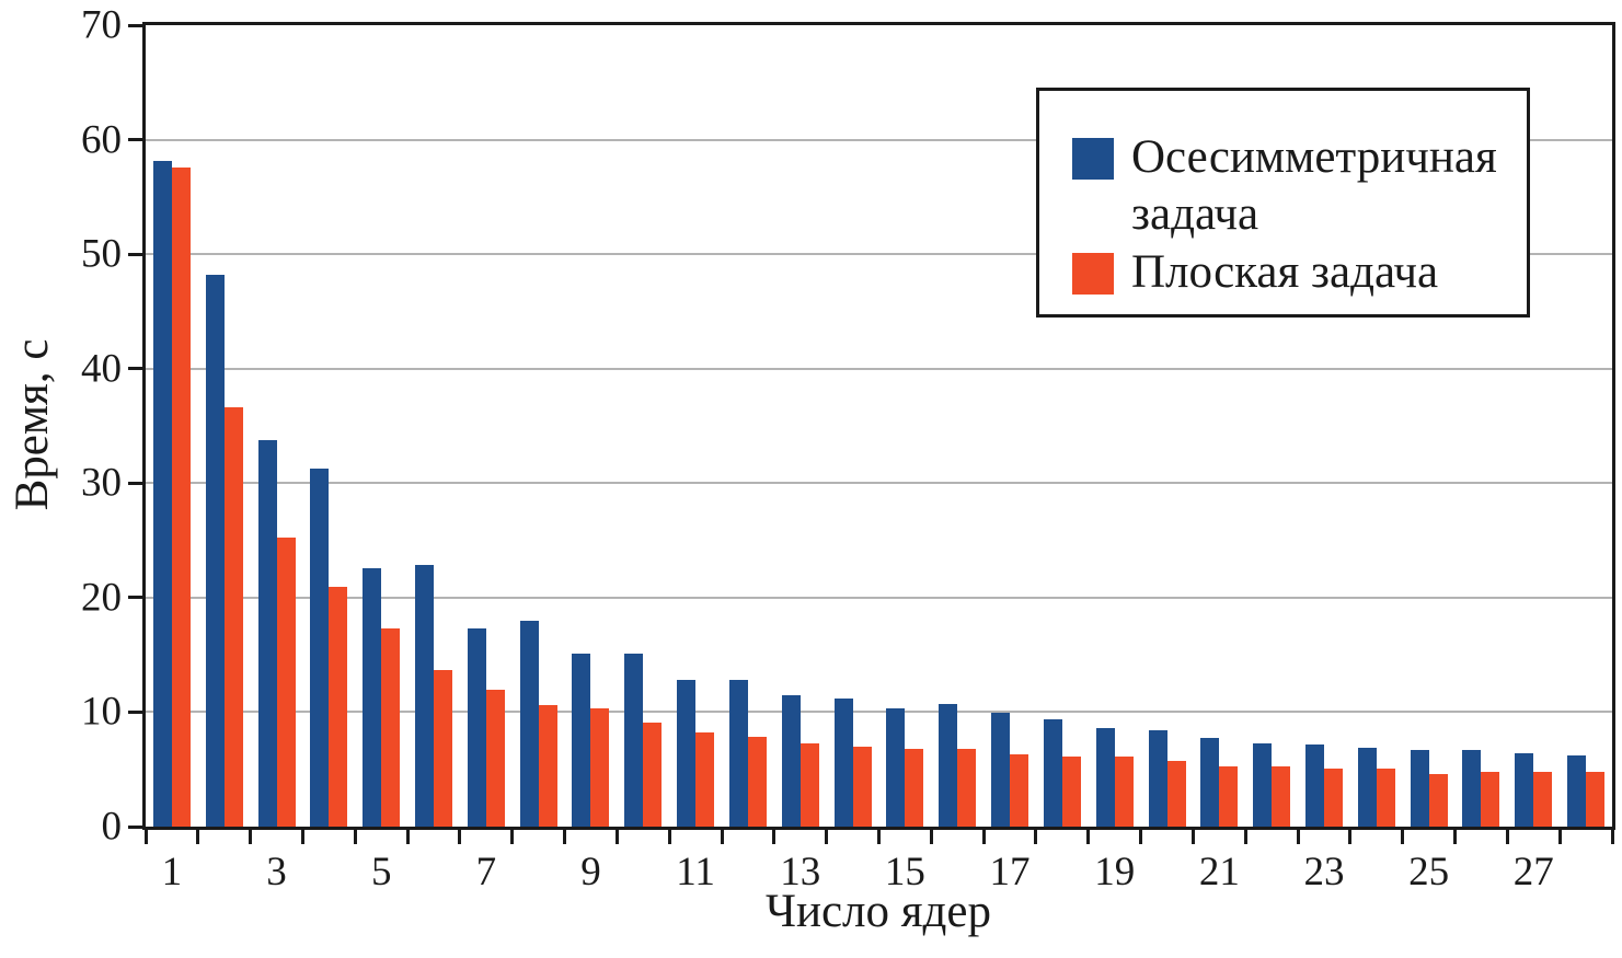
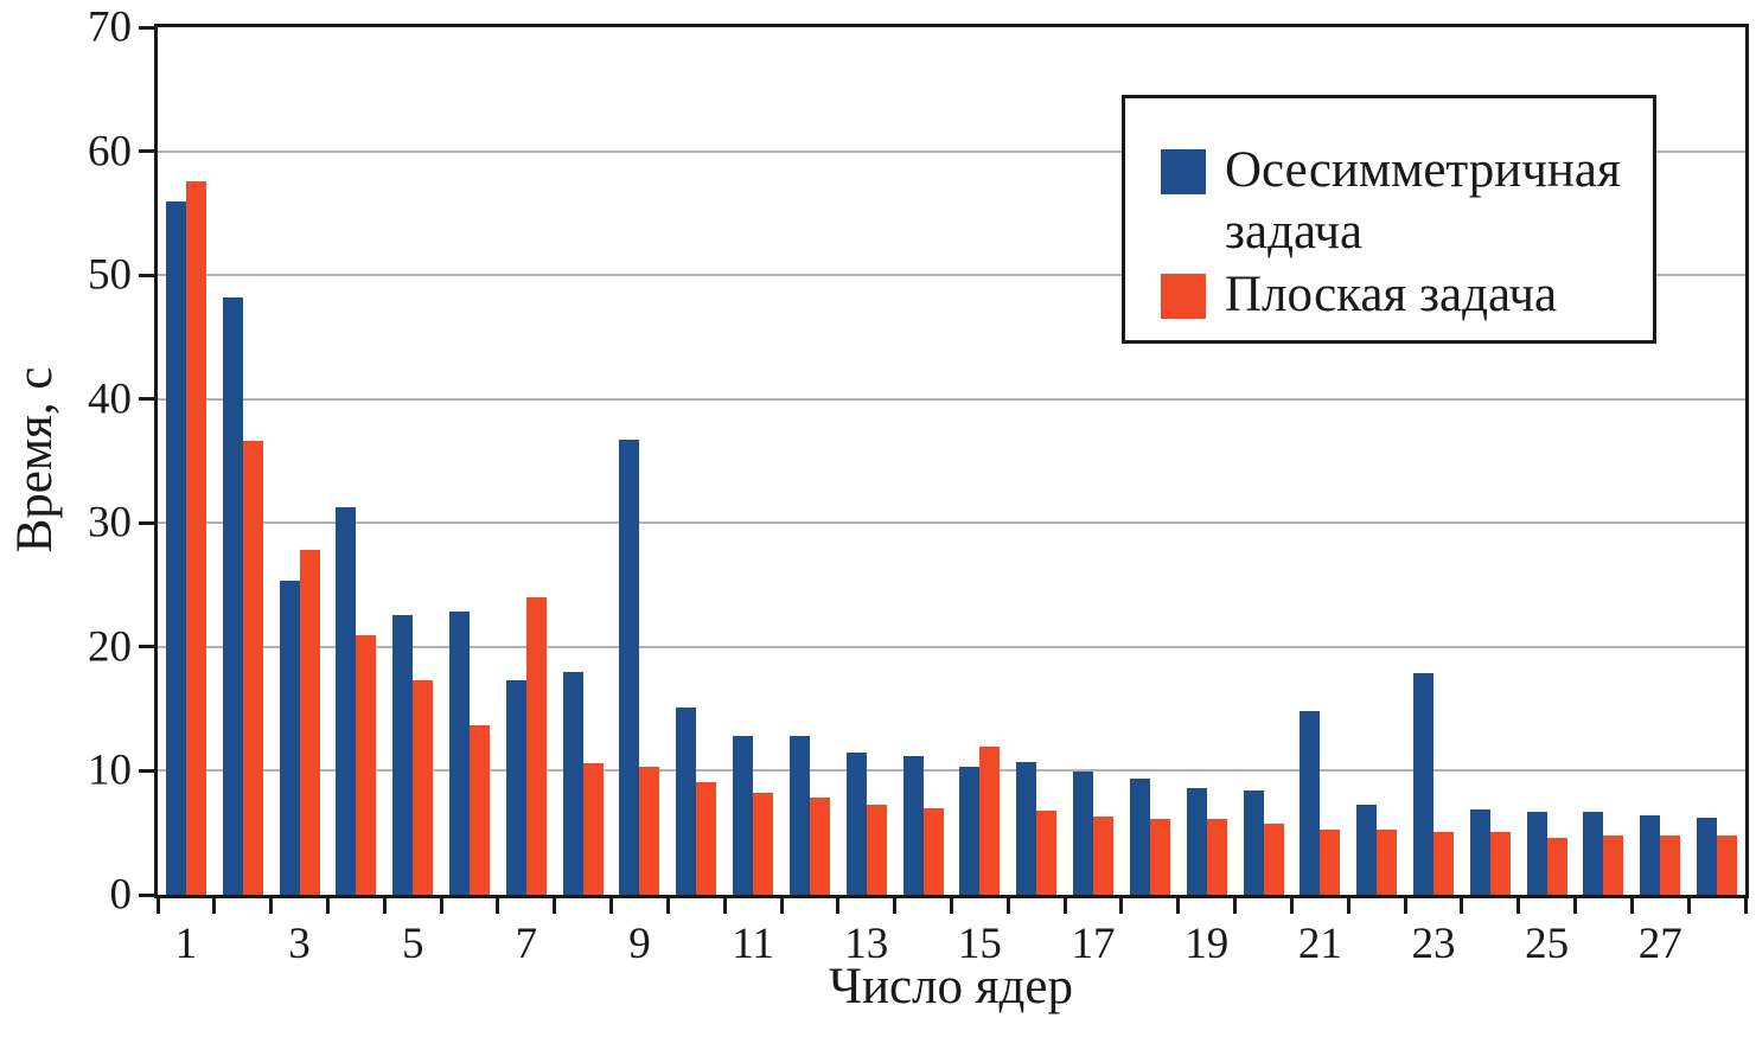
Осесимметричная задача/1: 58.1 -> 55.9
Осесимметричная задача/3: 33.8 -> 25.3
Плоская задача/3: 25.2 -> 27.8
Плоская задача/7: 12.0 -> 24.0
Осесимметричная задача/9: 15.1 -> 36.7
Плоская задача/15: 6.8 -> 12.0
Осесимметричная задача/21: 7.7 -> 14.8
Осесимметричная задача/23: 7.2 -> 17.9
